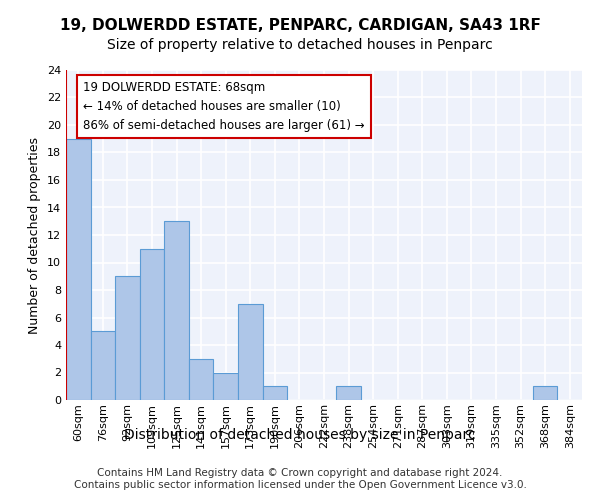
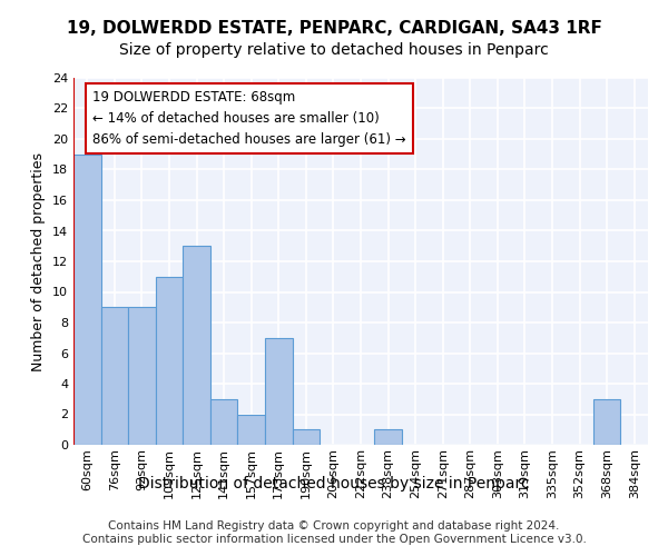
76sqm: 5 -> 9
368sqm: 1 -> 3
